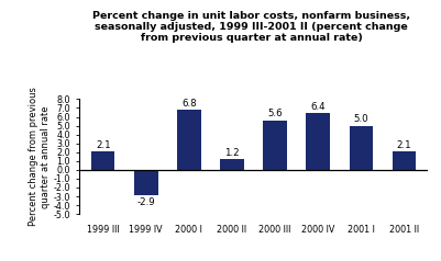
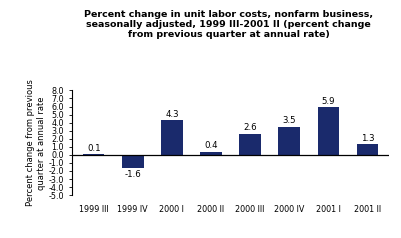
1999 III: 2.1 -> 0.1
1999 IV: -2.9 -> -1.6
2000 I: 6.8 -> 4.3
2000 II: 1.2 -> 0.4
2000 III: 5.6 -> 2.6
2000 IV: 6.4 -> 3.5
2001 I: 5.0 -> 5.9
2001 II: 2.1 -> 1.3
